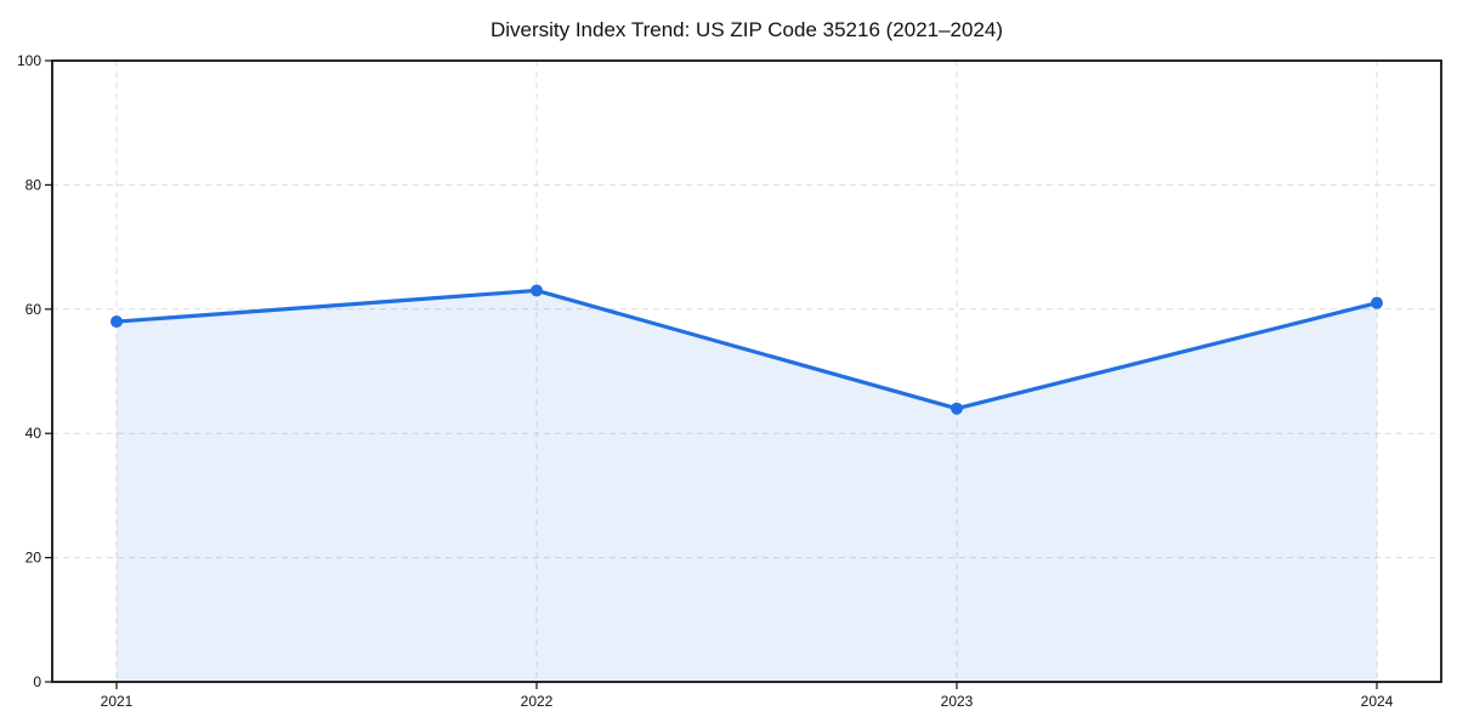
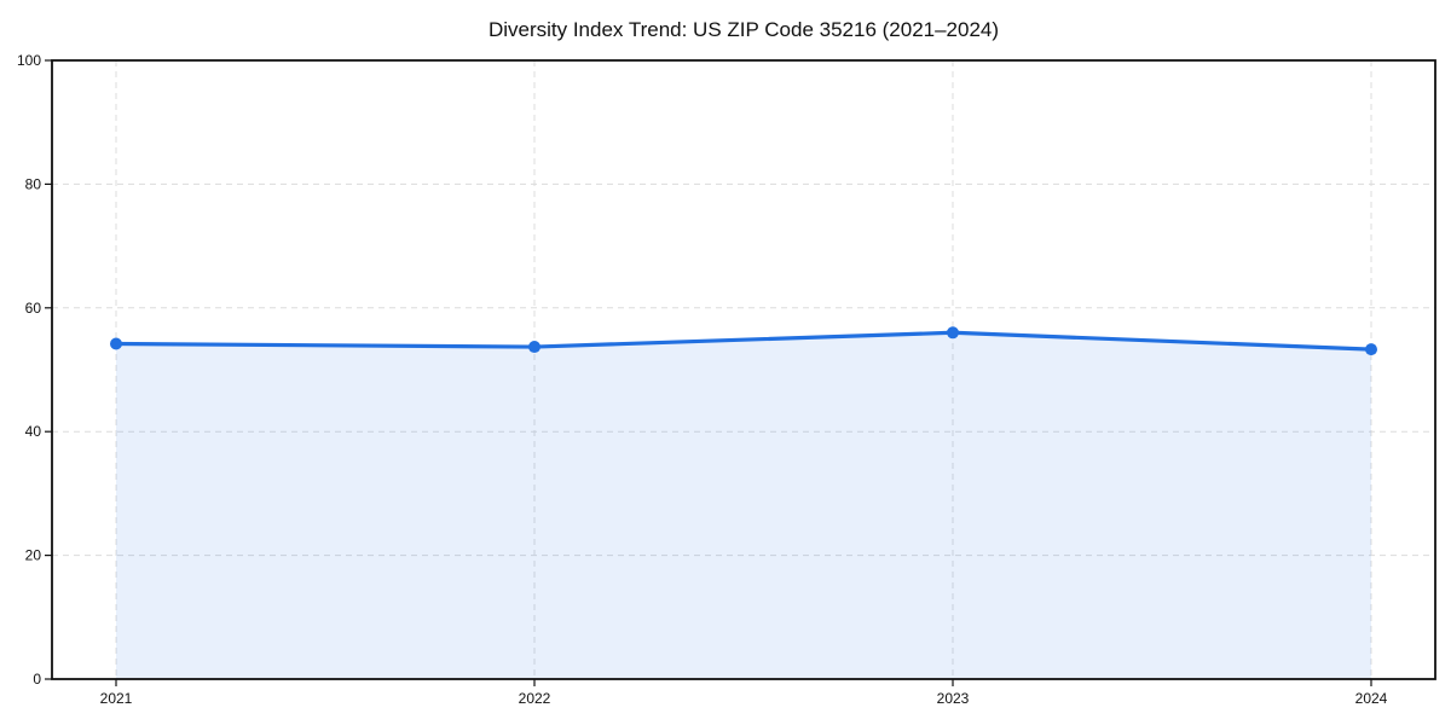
2021: 58 -> 54
2022: 63 -> 54
2023: 44 -> 56
2024: 61 -> 53
